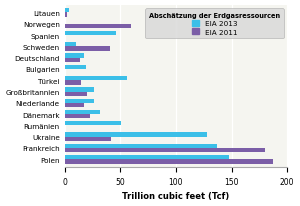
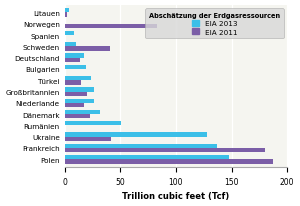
EIA 2011/Norwegen: 60 -> 83
EIA 2013/Spanien: 46 -> 8
EIA 2013/Türkei: 56 -> 24
